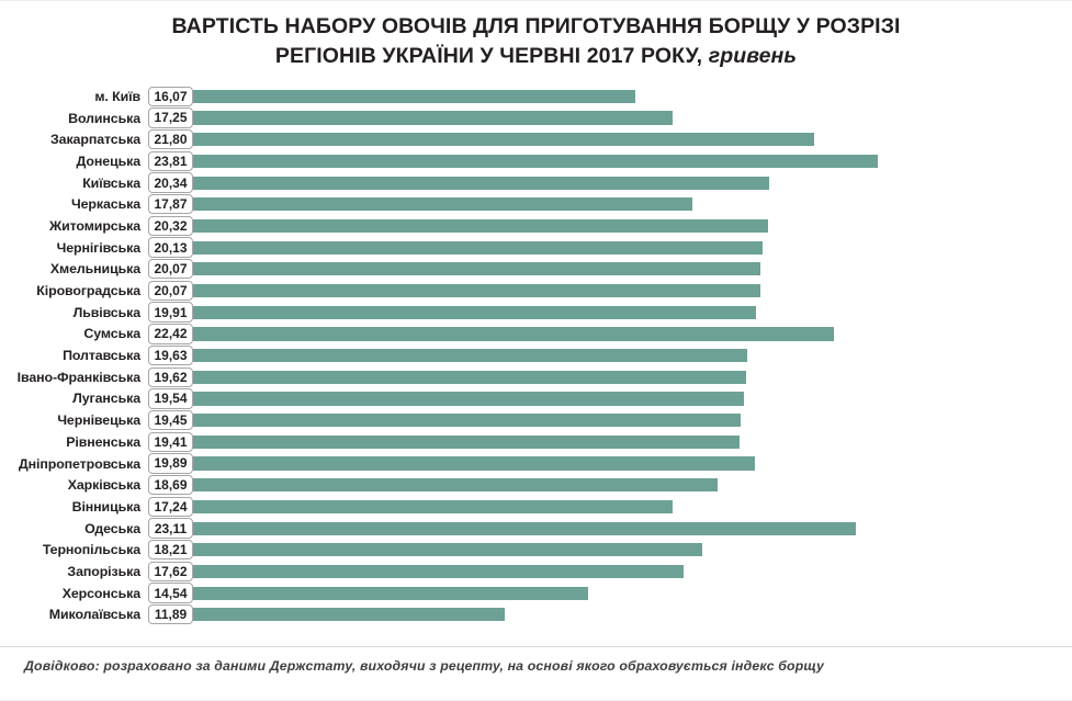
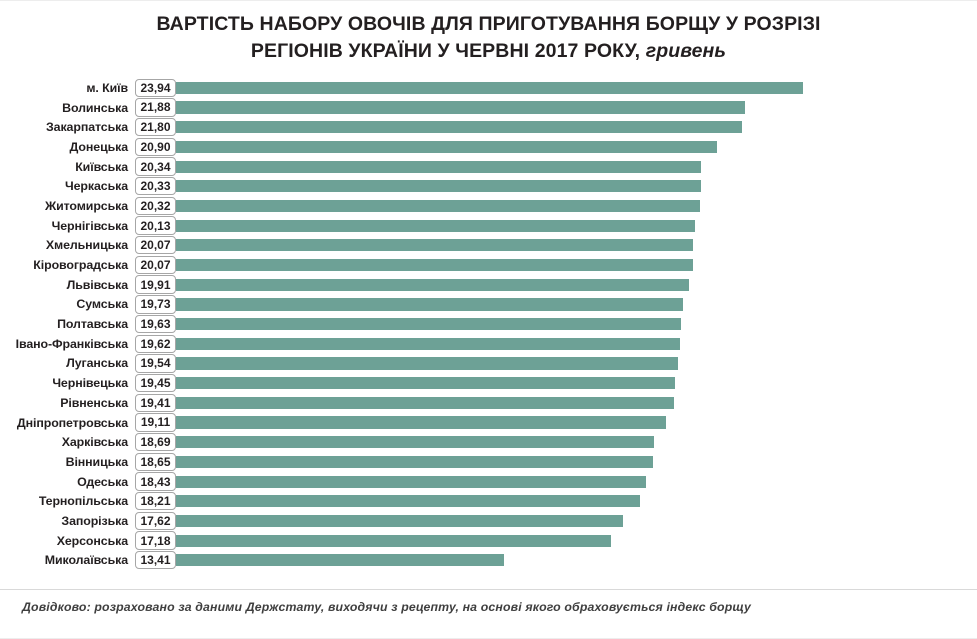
м. Київ: 16,07 -> 23,94
Волинська: 17,25 -> 21,88
Донецька: 23,81 -> 20,90
Черкаська: 17,87 -> 20,33
Сумська: 22,42 -> 19,73
Дніпропетровська: 19,89 -> 19,11
Вінницька: 17,24 -> 18,65
Одеська: 23,11 -> 18,43
Херсонська: 14,54 -> 17,18
Миколаївська: 11,89 -> 13,41
